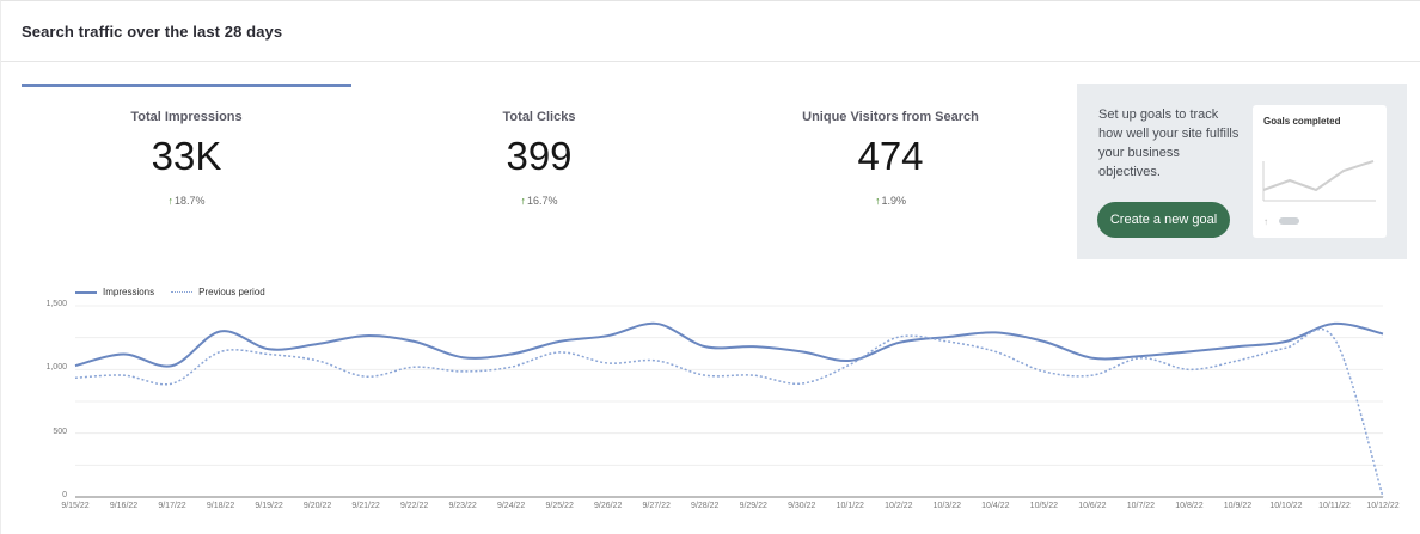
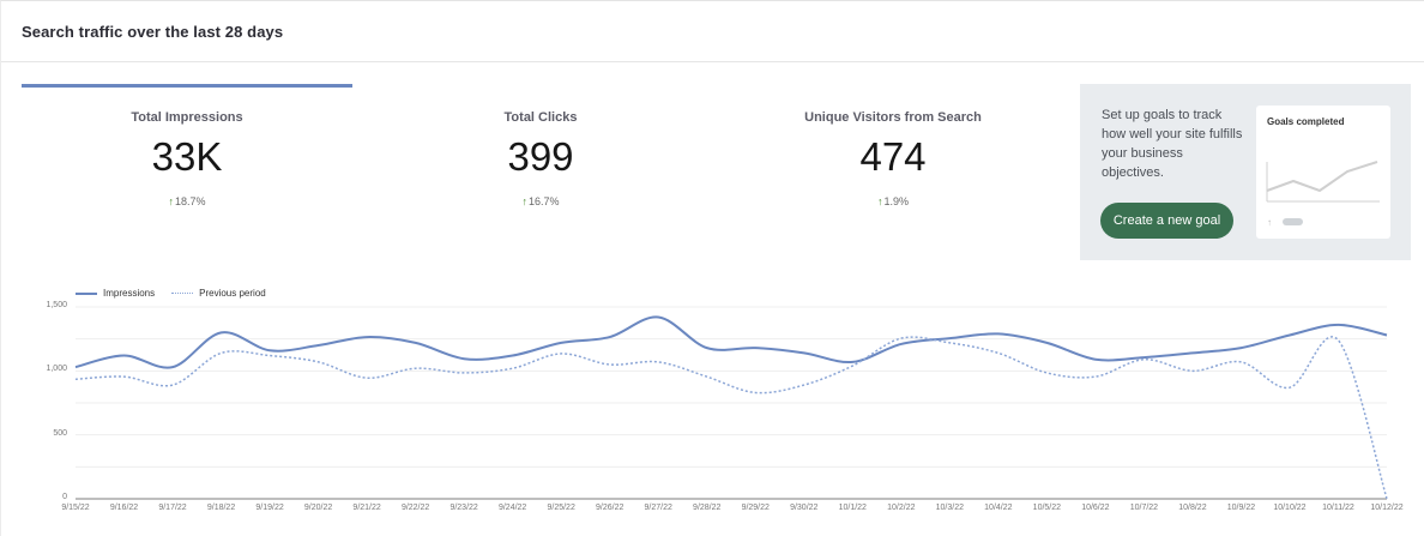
Impressions/9/27/22: 1360 -> 1420
Previous period/9/29/22: 960 -> 830
Impressions/10/10/22: 1220 -> 1280
Previous period/10/10/22: 1170 -> 870
